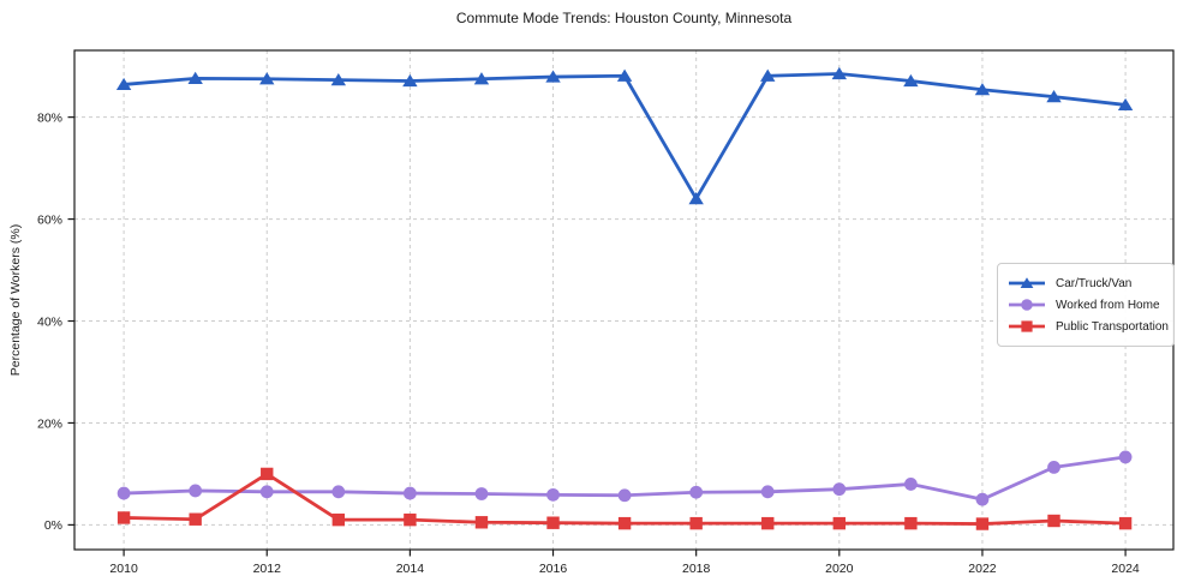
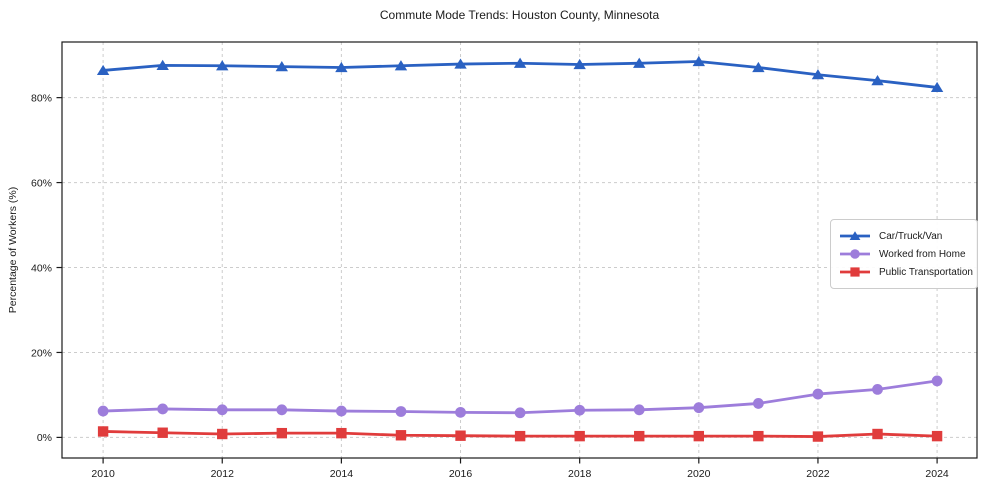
Public Transportation/2012: 10% -> 1%
Car/Truck/Van/2018: 64% -> 88%
Worked from Home/2022: 5% -> 10%
